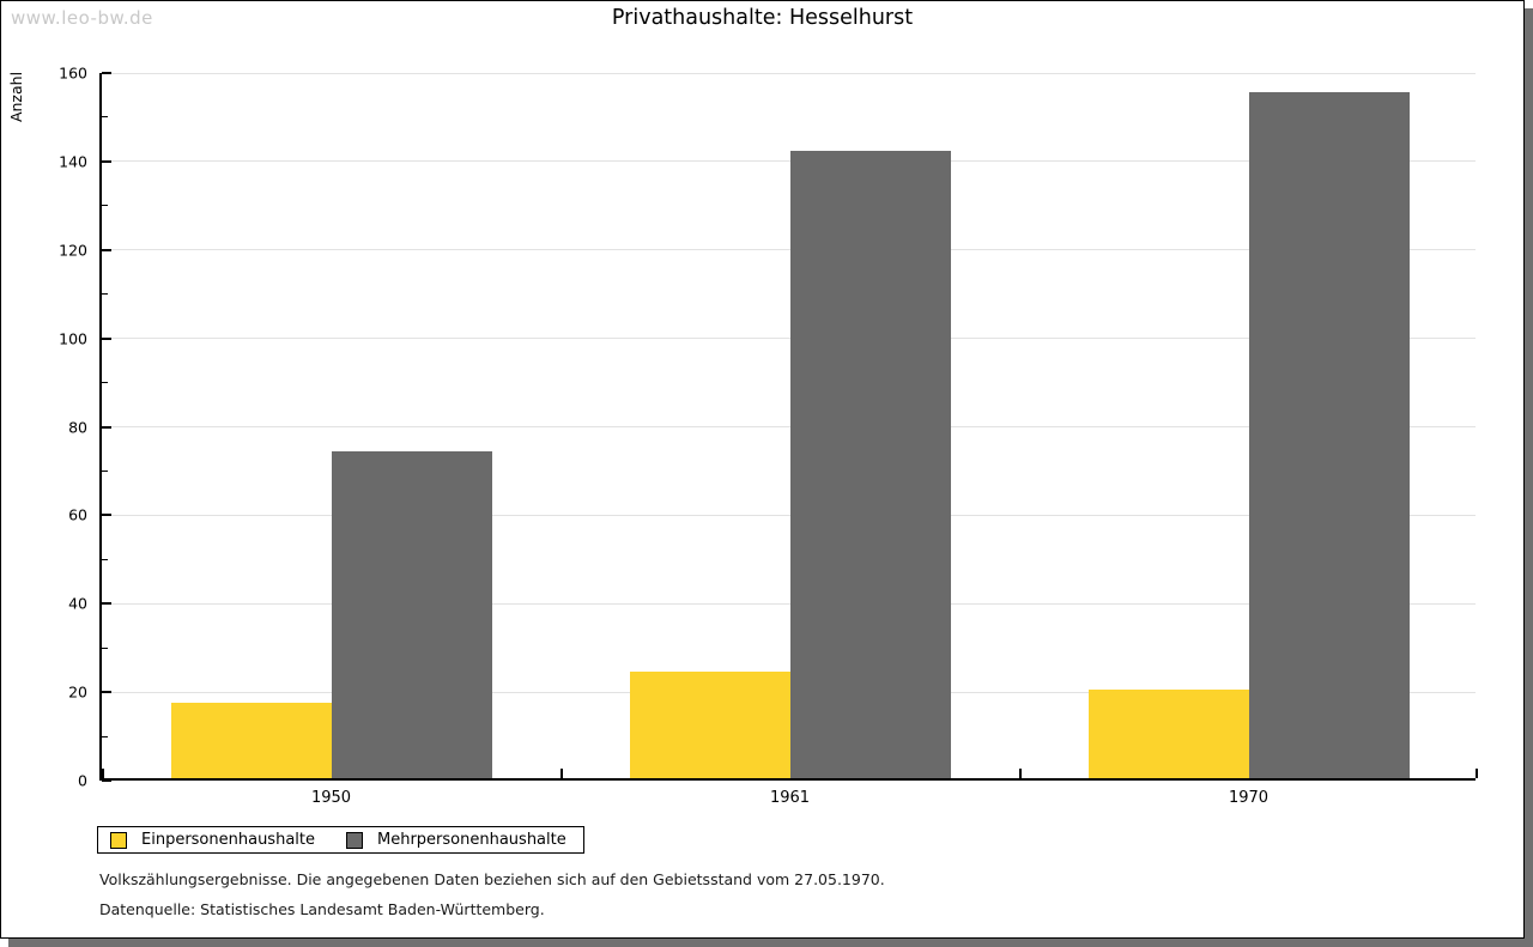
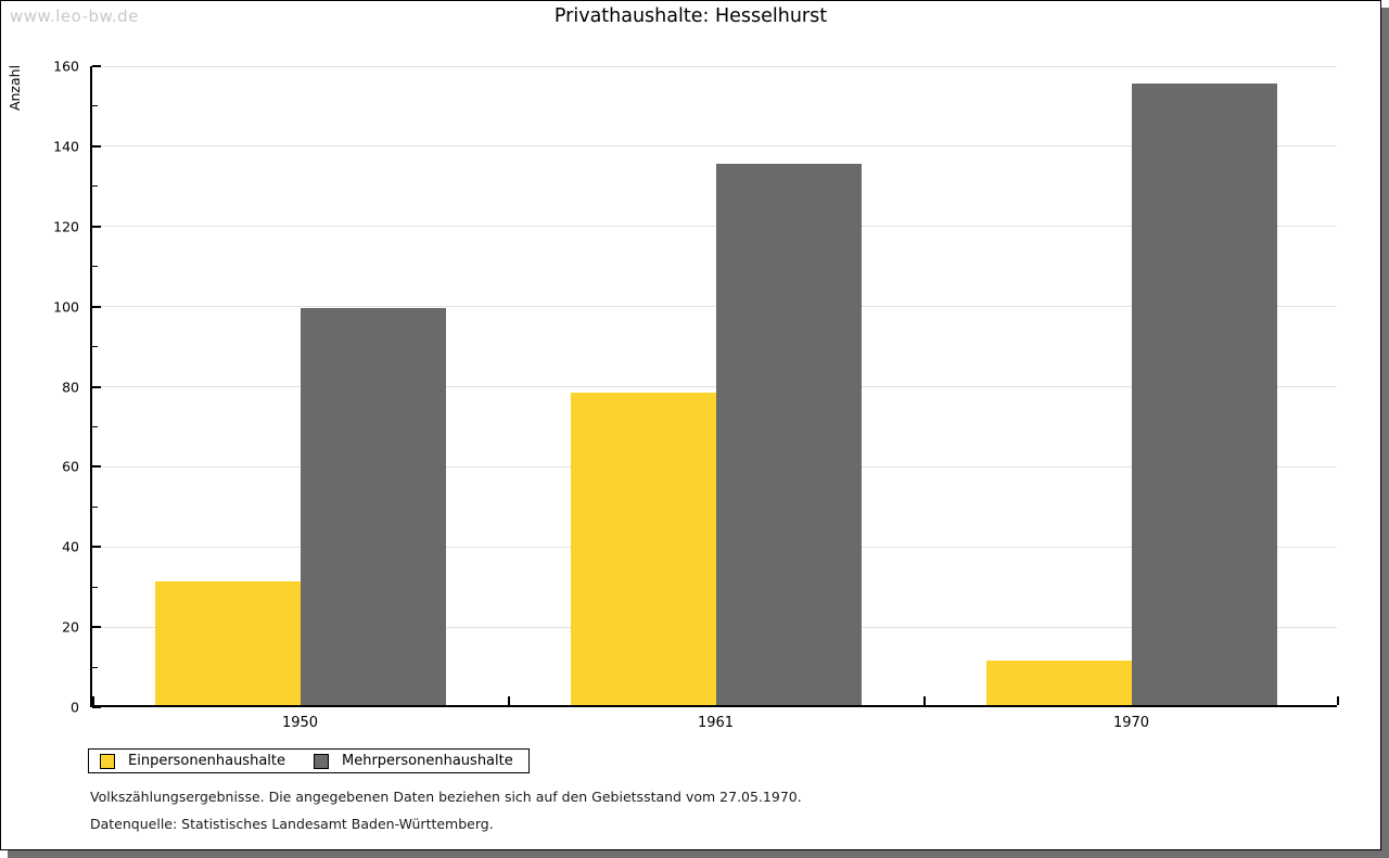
Einpersonenhaushalte/1950: 17 -> 31
Mehrpersonenhaushalte/1950: 74 -> 99
Einpersonenhaushalte/1961: 24 -> 78
Mehrpersonenhaushalte/1961: 142 -> 135
Einpersonenhaushalte/1970: 20 -> 11
